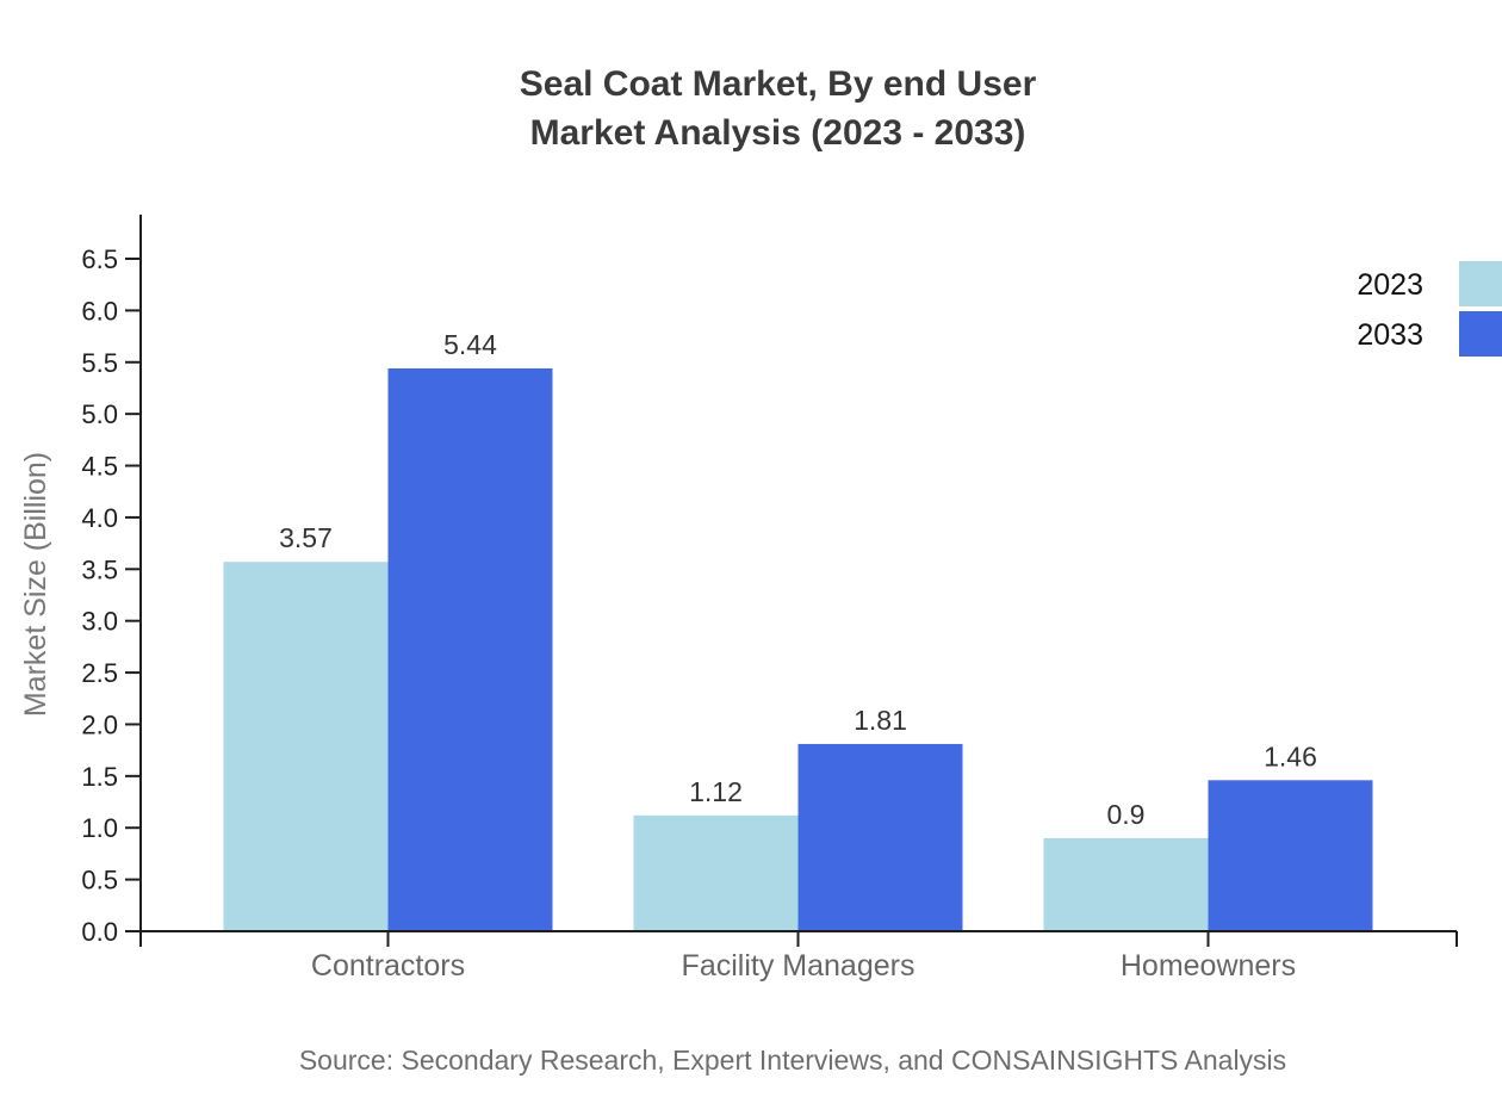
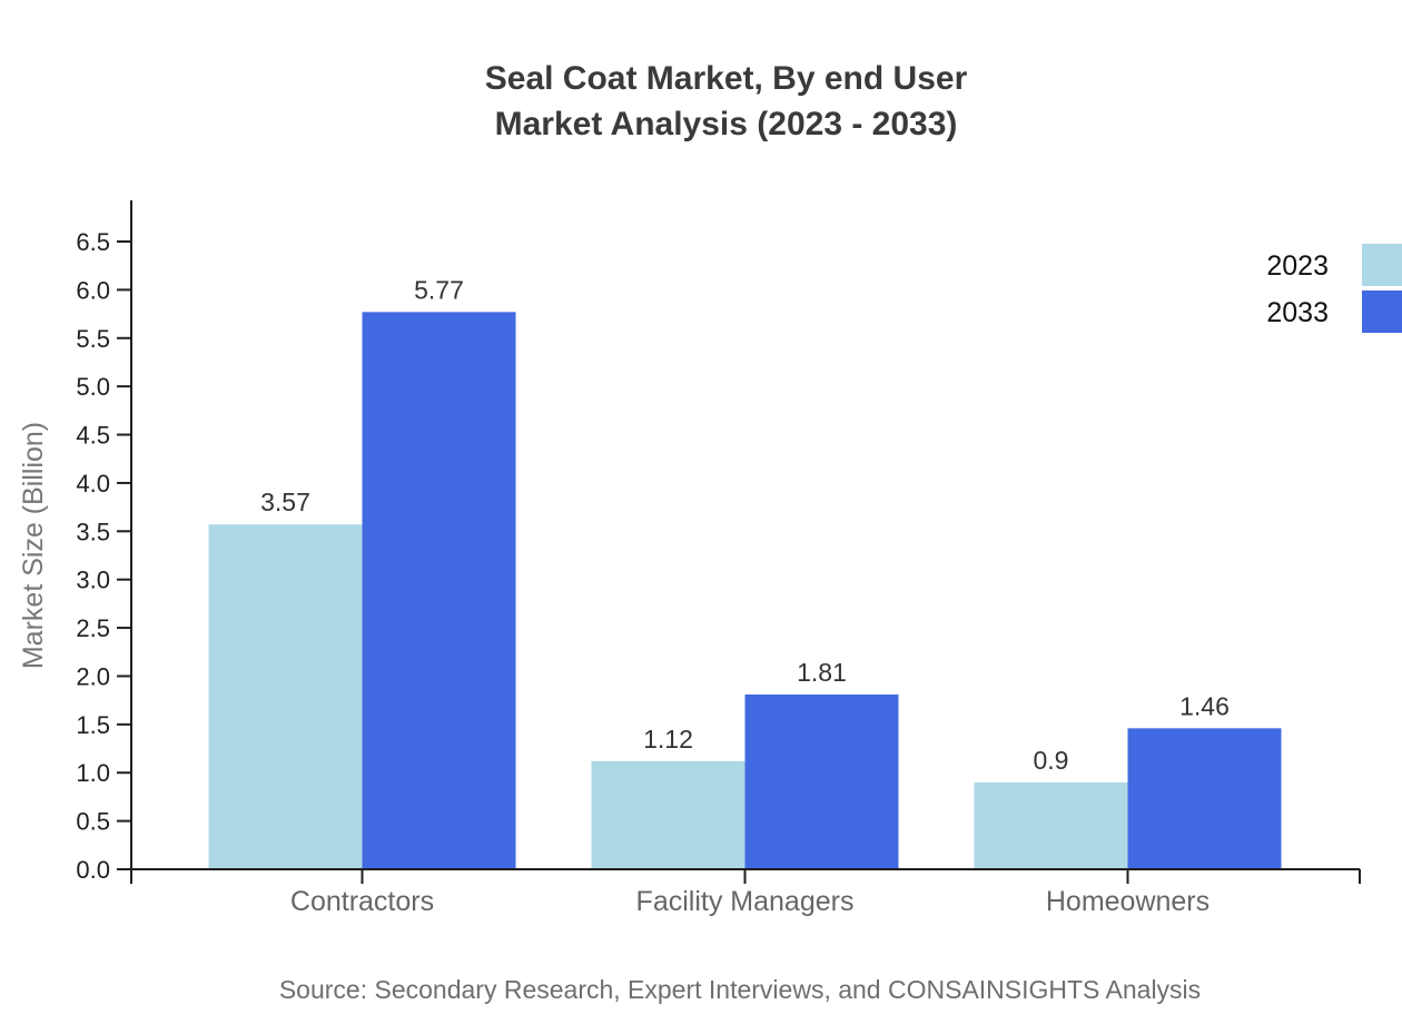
2033/Contractors: 5.44 -> 5.77
